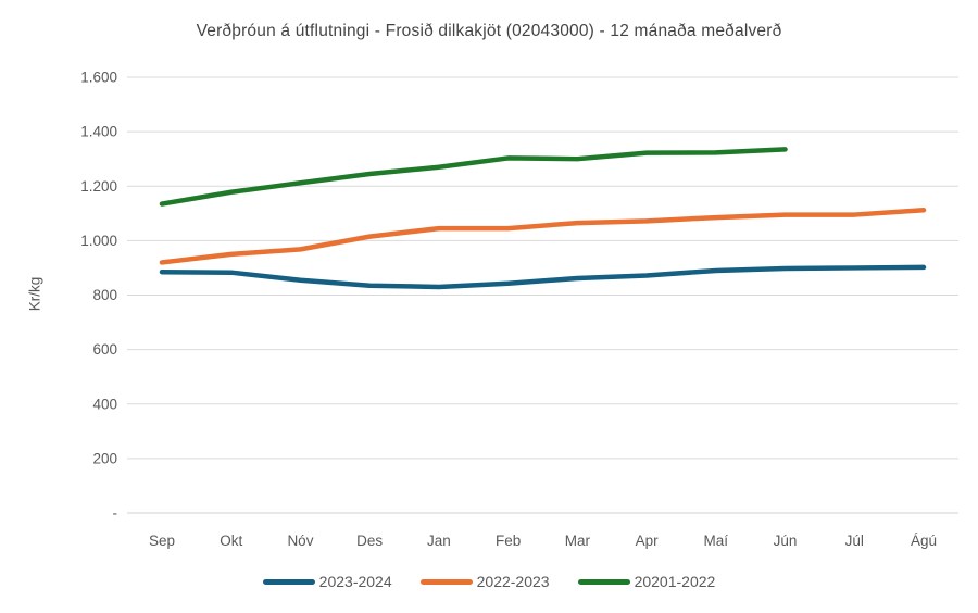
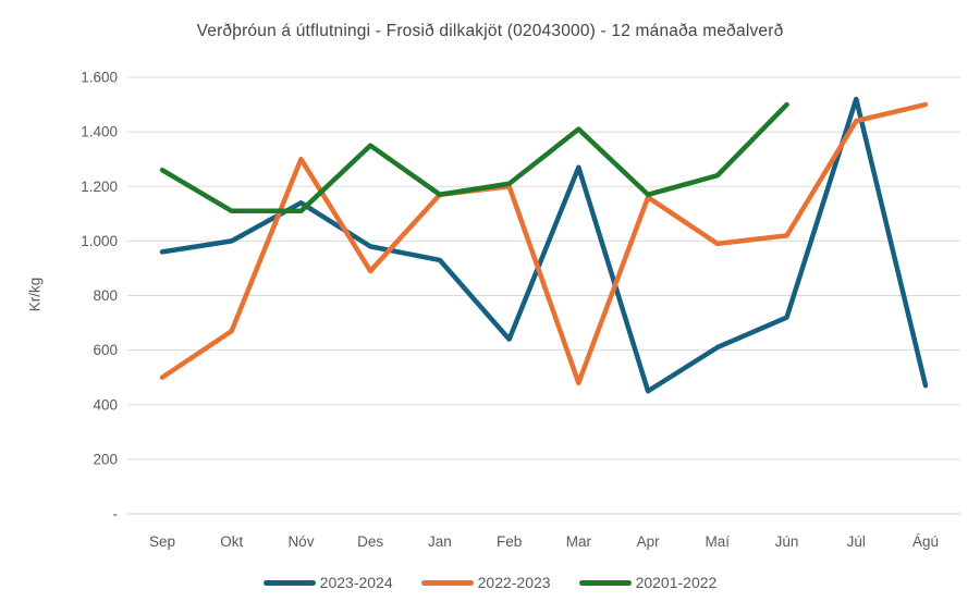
2023-2024/Sep: 880 -> 960
2022-2023/Sep: 920 -> 500
20201-2022/Sep: 1140 -> 1260
2023-2024/Okt: 880 -> 1000
2022-2023/Okt: 950 -> 670
20201-2022/Okt: 1180 -> 1110
2023-2024/Nóv: 860 -> 1140
2022-2023/Nóv: 970 -> 1300
20201-2022/Nóv: 1210 -> 1110
2023-2024/Des: 840 -> 980
2022-2023/Des: 1020 -> 890
20201-2022/Des: 1240 -> 1350
2023-2024/Jan: 830 -> 930
2022-2023/Jan: 1040 -> 1170
20201-2022/Jan: 1270 -> 1170
2023-2024/Feb: 840 -> 640
2022-2023/Feb: 1040 -> 1200
20201-2022/Feb: 1300 -> 1210
2023-2024/Mar: 860 -> 1270
2022-2023/Mar: 1060 -> 480
20201-2022/Mar: 1300 -> 1410
2023-2024/Apr: 870 -> 450
2022-2023/Apr: 1070 -> 1160
20201-2022/Apr: 1320 -> 1170
2023-2024/Maí: 890 -> 610
2022-2023/Maí: 1080 -> 990
20201-2022/Maí: 1320 -> 1240
2023-2024/Jún: 900 -> 720
2022-2023/Jún: 1100 -> 1020
20201-2022/Jún: 1340 -> 1500
2023-2024/Júl: 900 -> 1520
2022-2023/Júl: 1100 -> 1440
2023-2024/Ágú: 900 -> 470
2022-2023/Ágú: 1110 -> 1500
